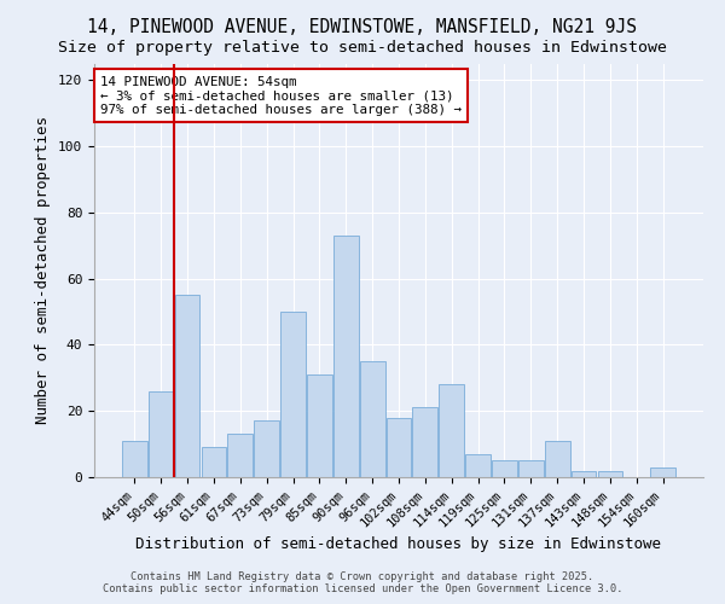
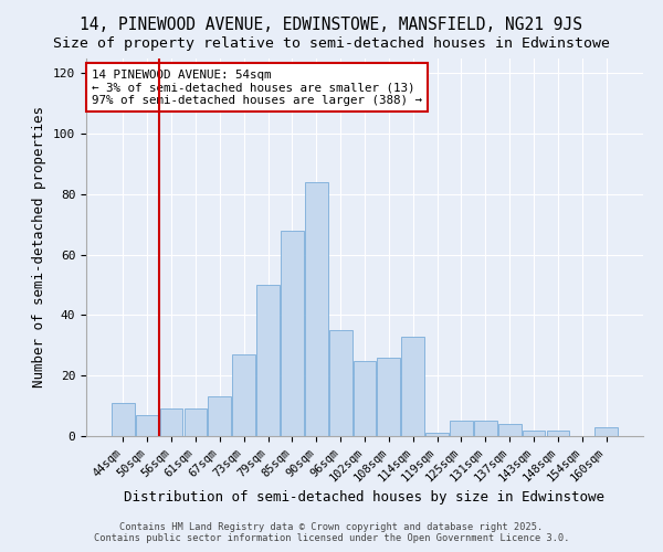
50sqm: 26 -> 7
56sqm: 55 -> 9
73sqm: 17 -> 27
85sqm: 31 -> 68
90sqm: 73 -> 84
102sqm: 18 -> 25
108sqm: 21 -> 26
114sqm: 28 -> 33
119sqm: 7 -> 1
137sqm: 11 -> 4
